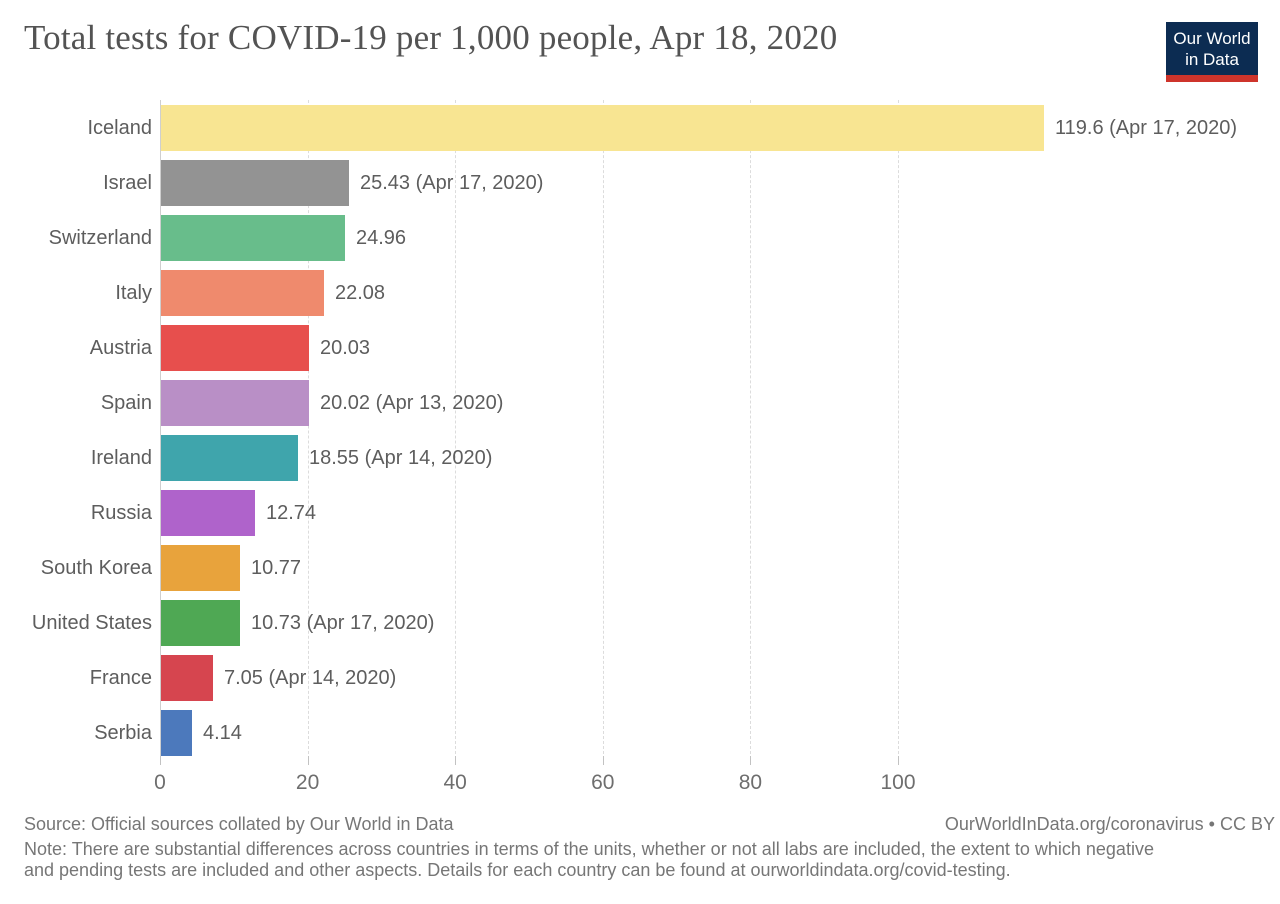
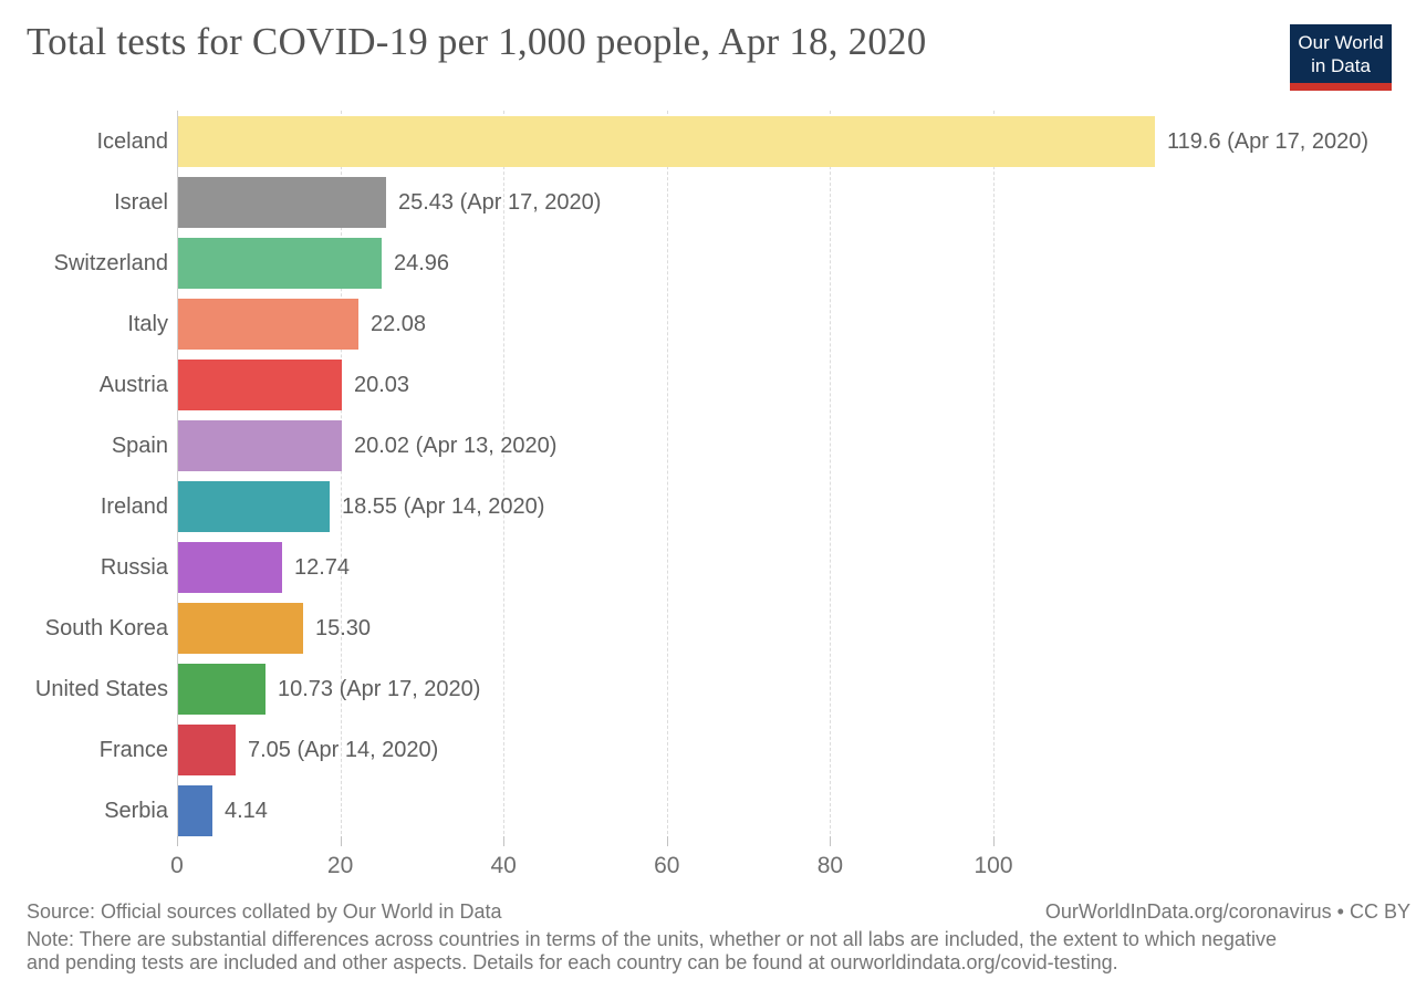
South Korea: 10.77 -> 15.30
